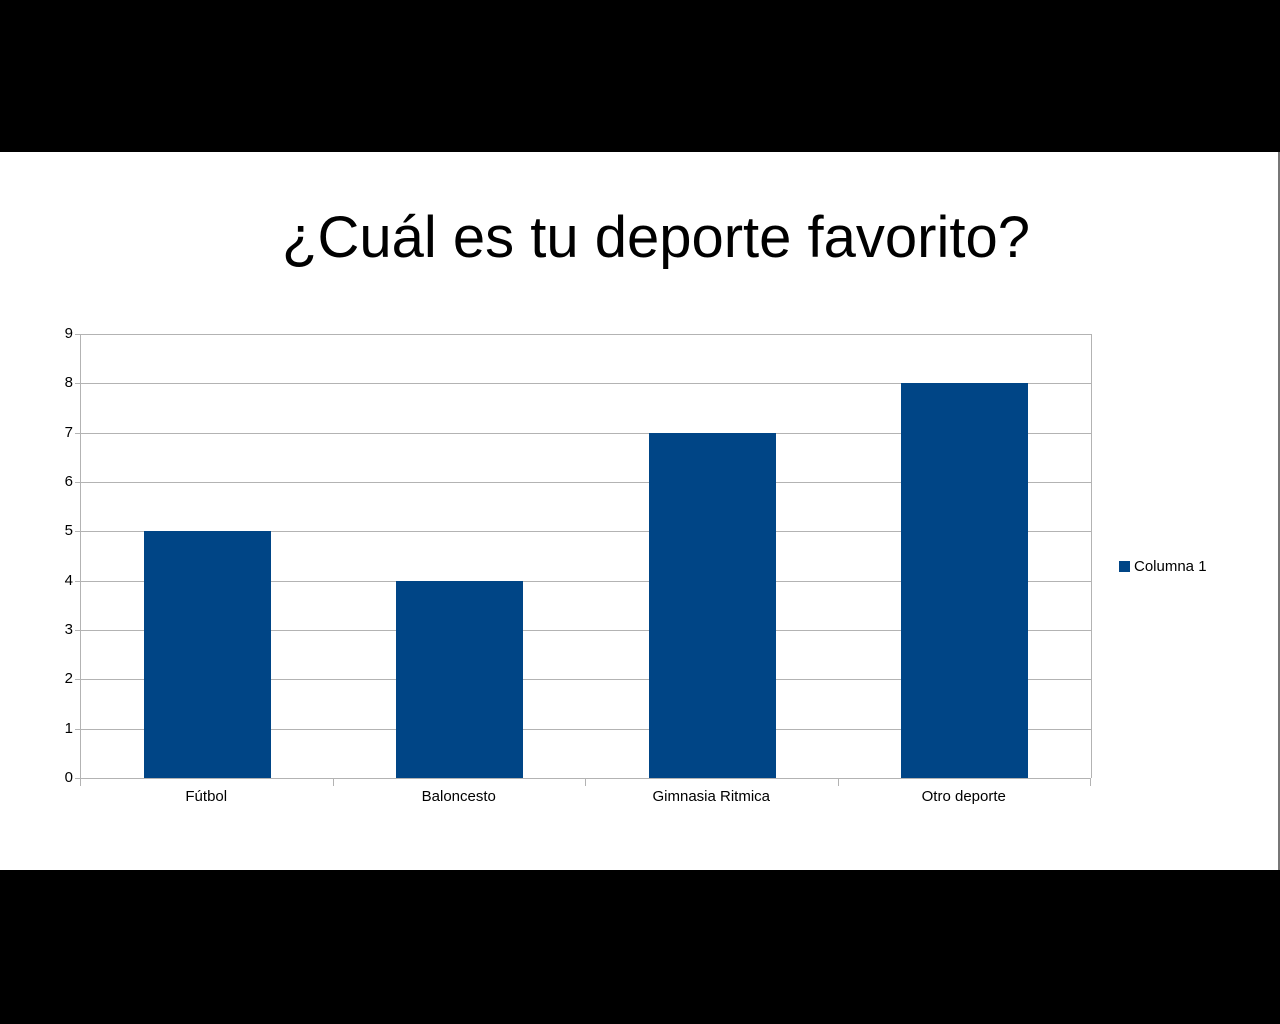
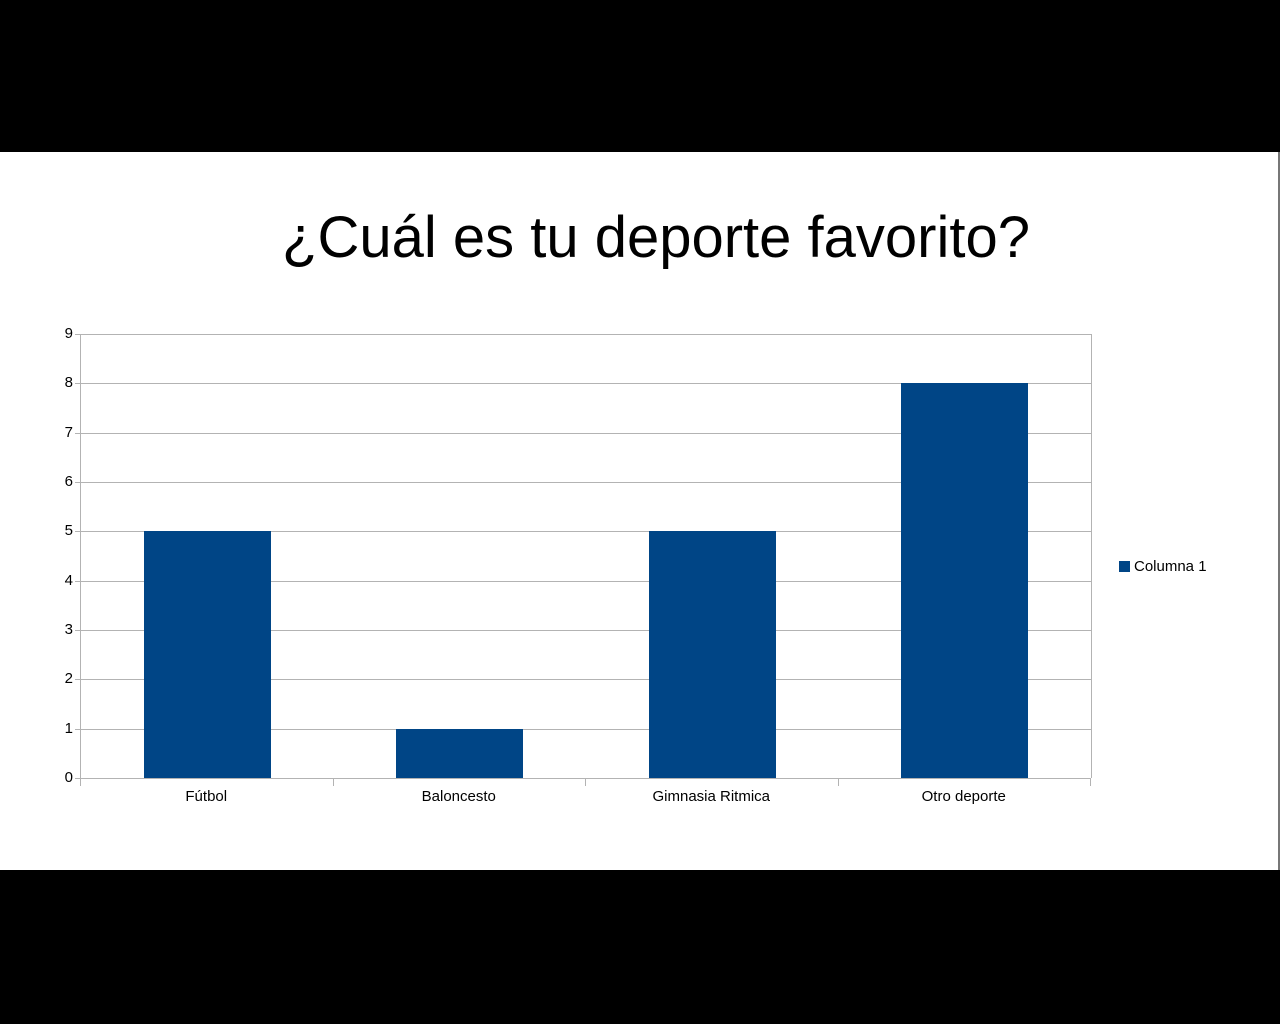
Baloncesto: 4 -> 1
Gimnasia Ritmica: 7 -> 5
